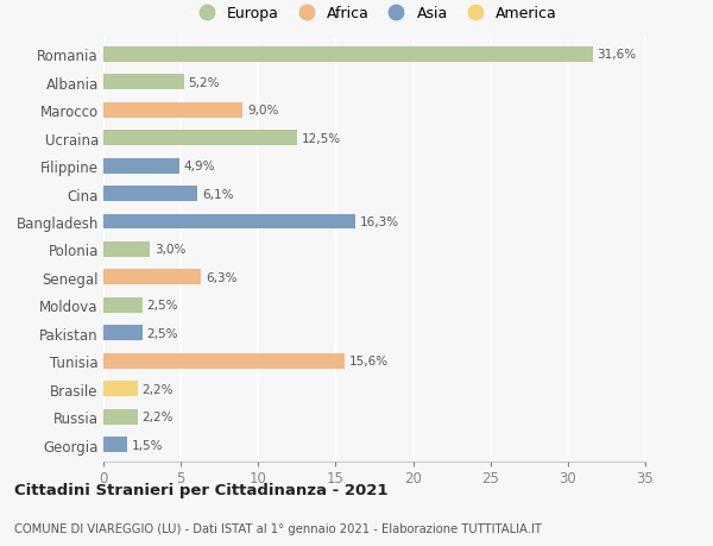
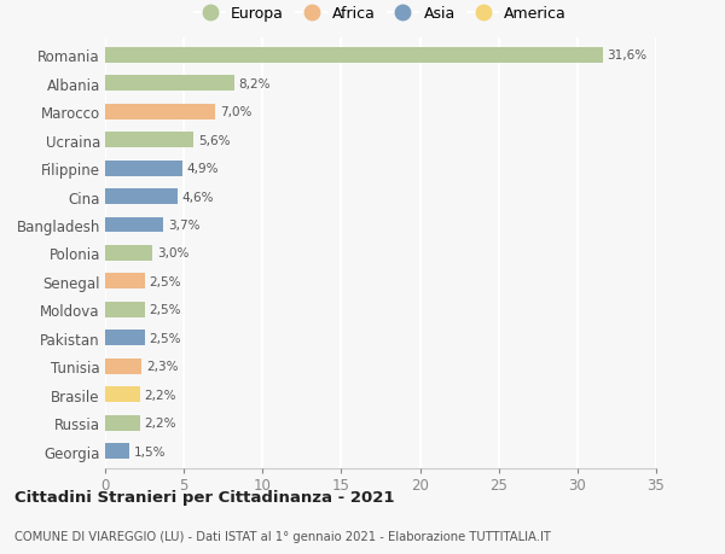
Albania: 5,2% -> 8,2%
Marocco: 9,0% -> 7,0%
Ucraina: 12,5% -> 5,6%
Cina: 6,1% -> 4,6%
Bangladesh: 16,3% -> 3,7%
Senegal: 6,3% -> 2,5%
Tunisia: 15,6% -> 2,3%
